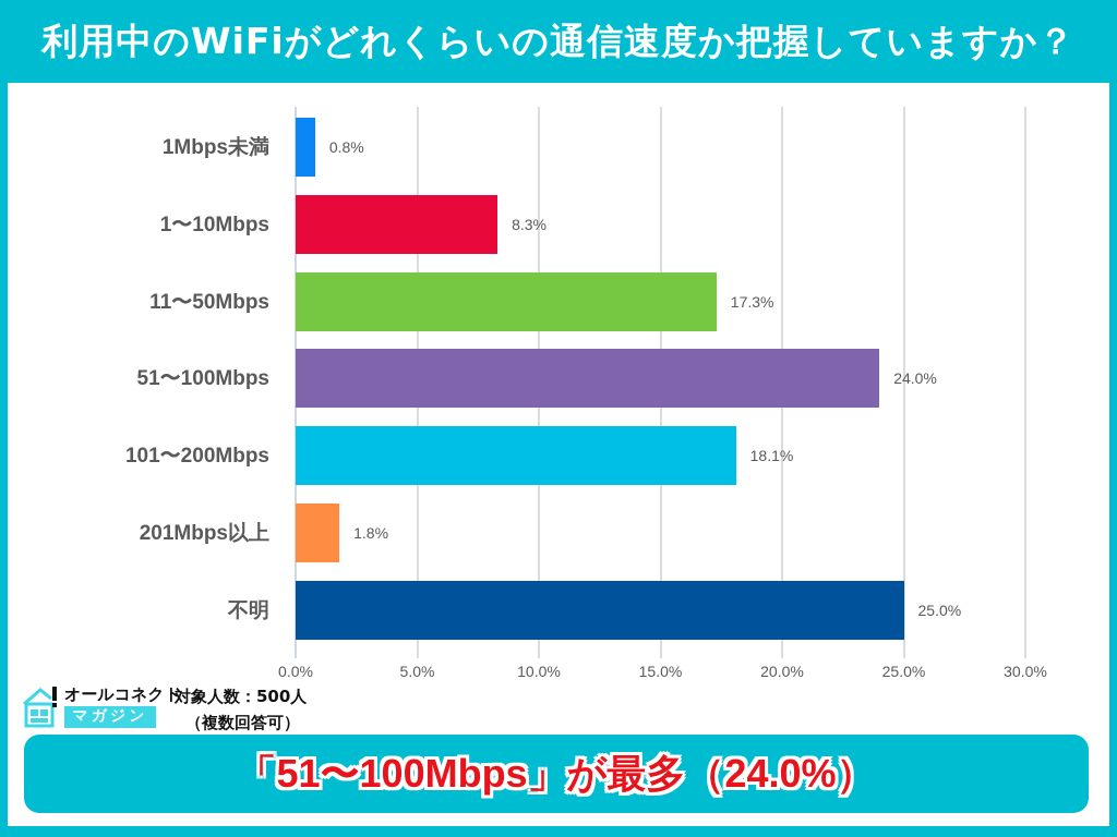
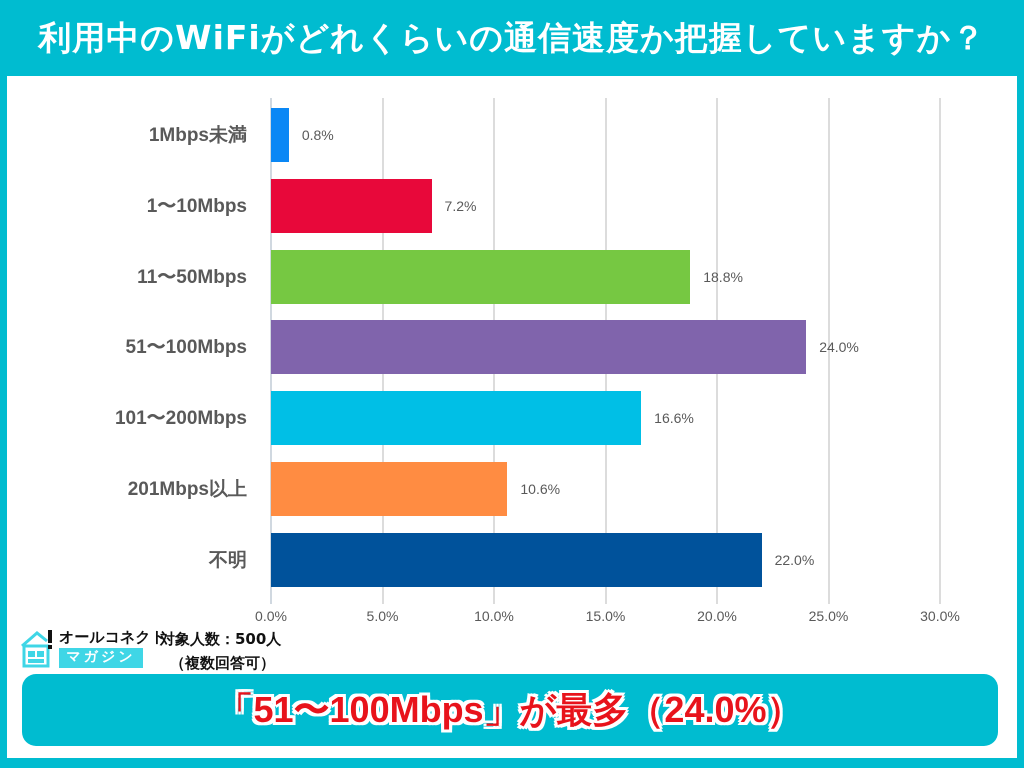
1〜10Mbps: 8.3% -> 7.2%
11〜50Mbps: 17.3% -> 18.8%
101〜200Mbps: 18.1% -> 16.6%
201Mbps以上: 1.8% -> 10.6%
不明: 25.0% -> 22.0%
